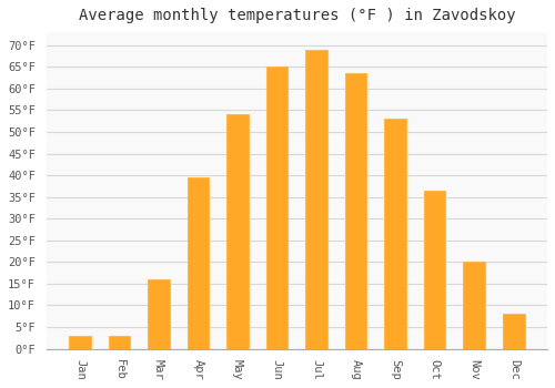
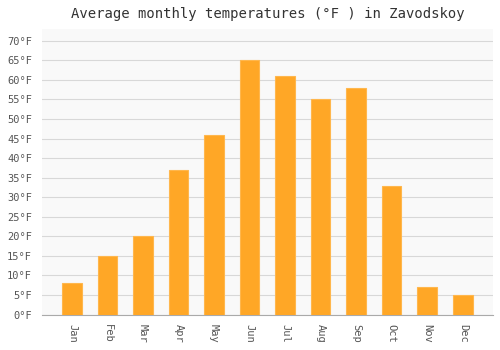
Jan: 3.0°F -> 8.0°F
Feb: 3.0°F -> 15.0°F
Mar: 16.0°F -> 20.0°F
Apr: 39.5°F -> 37.0°F
May: 54.0°F -> 46.0°F
Jul: 69.0°F -> 61.0°F
Aug: 63.5°F -> 55.0°F
Sep: 53.0°F -> 58.0°F
Oct: 36.5°F -> 33.0°F
Nov: 20.0°F -> 7.0°F
Dec: 8.0°F -> 5.0°F
